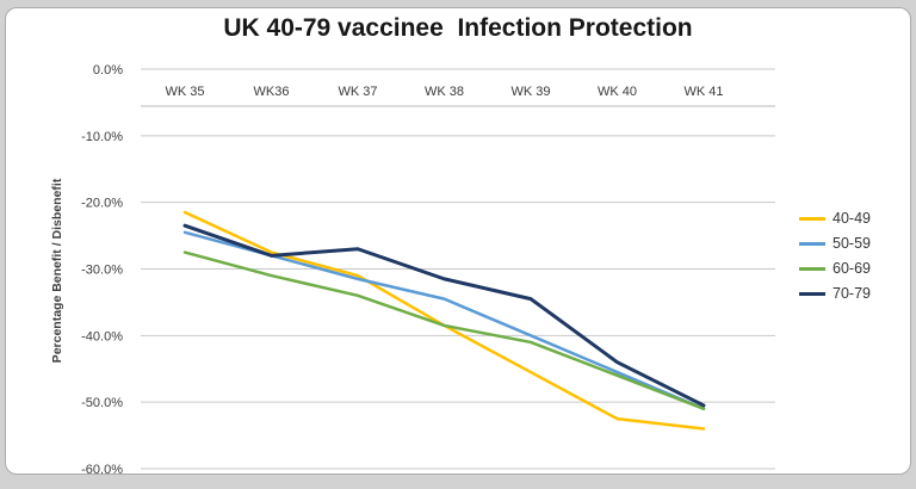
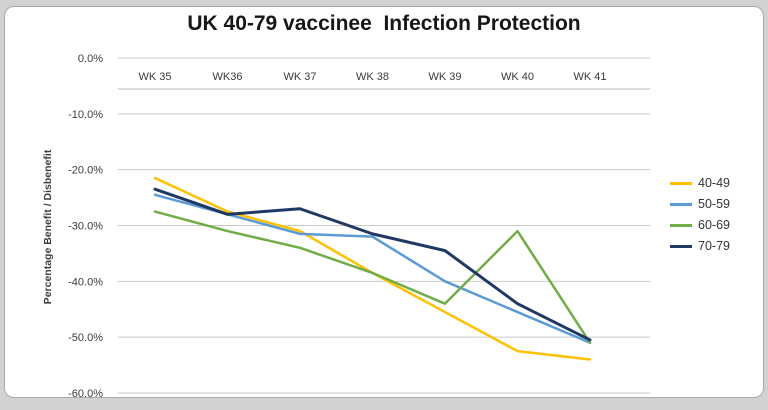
50-59/WK 38: -34% -> -32%
60-69/WK 39: -41% -> -44%
60-69/WK 40: -46% -> -31%
